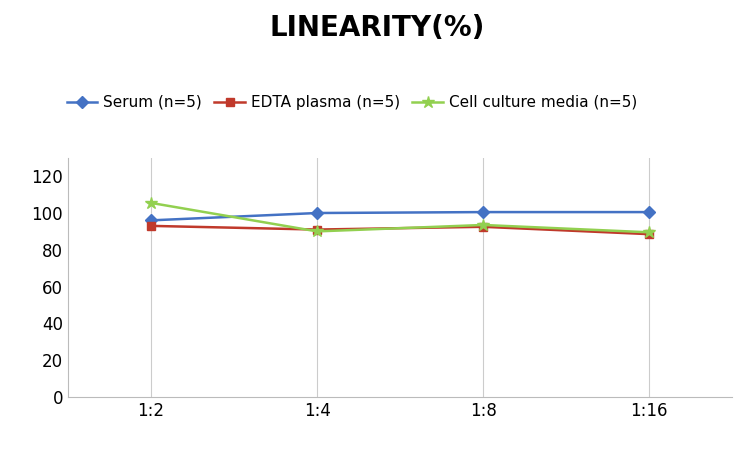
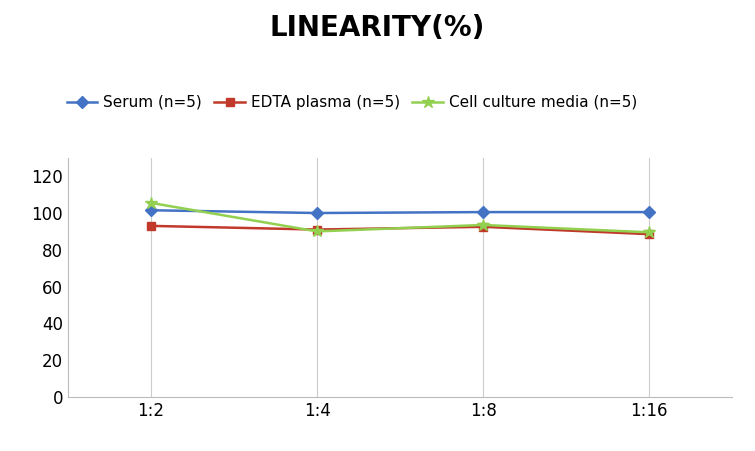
Serum (n=5)/1:2: 96 -> 102
